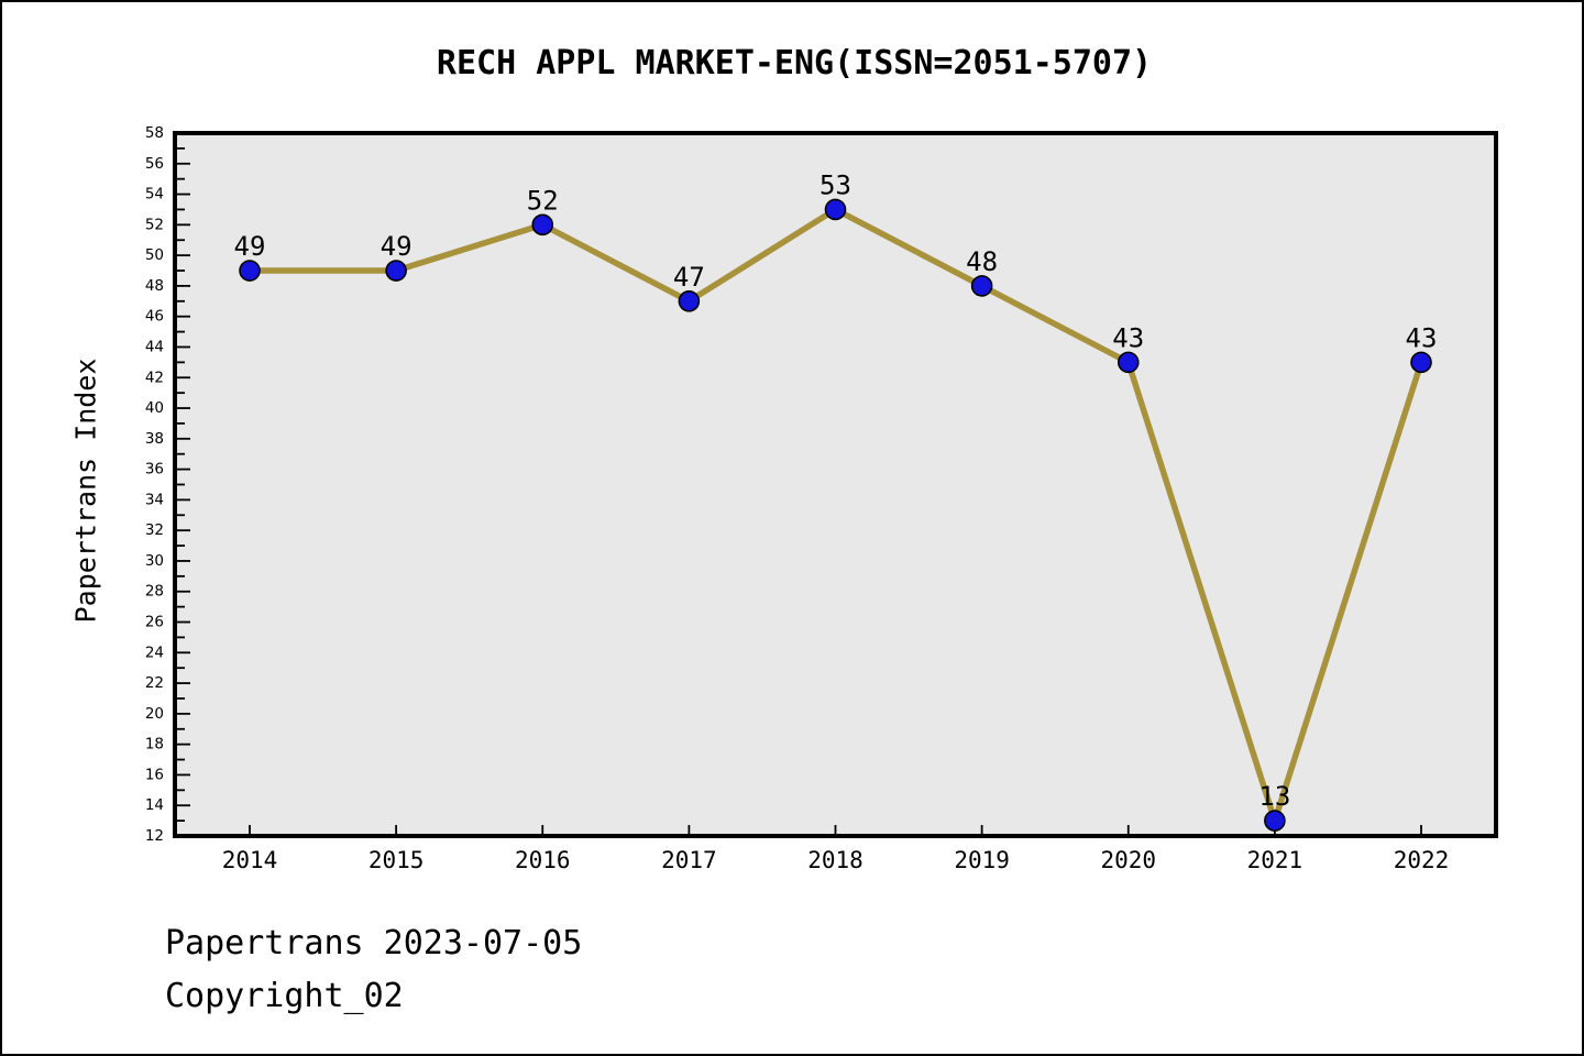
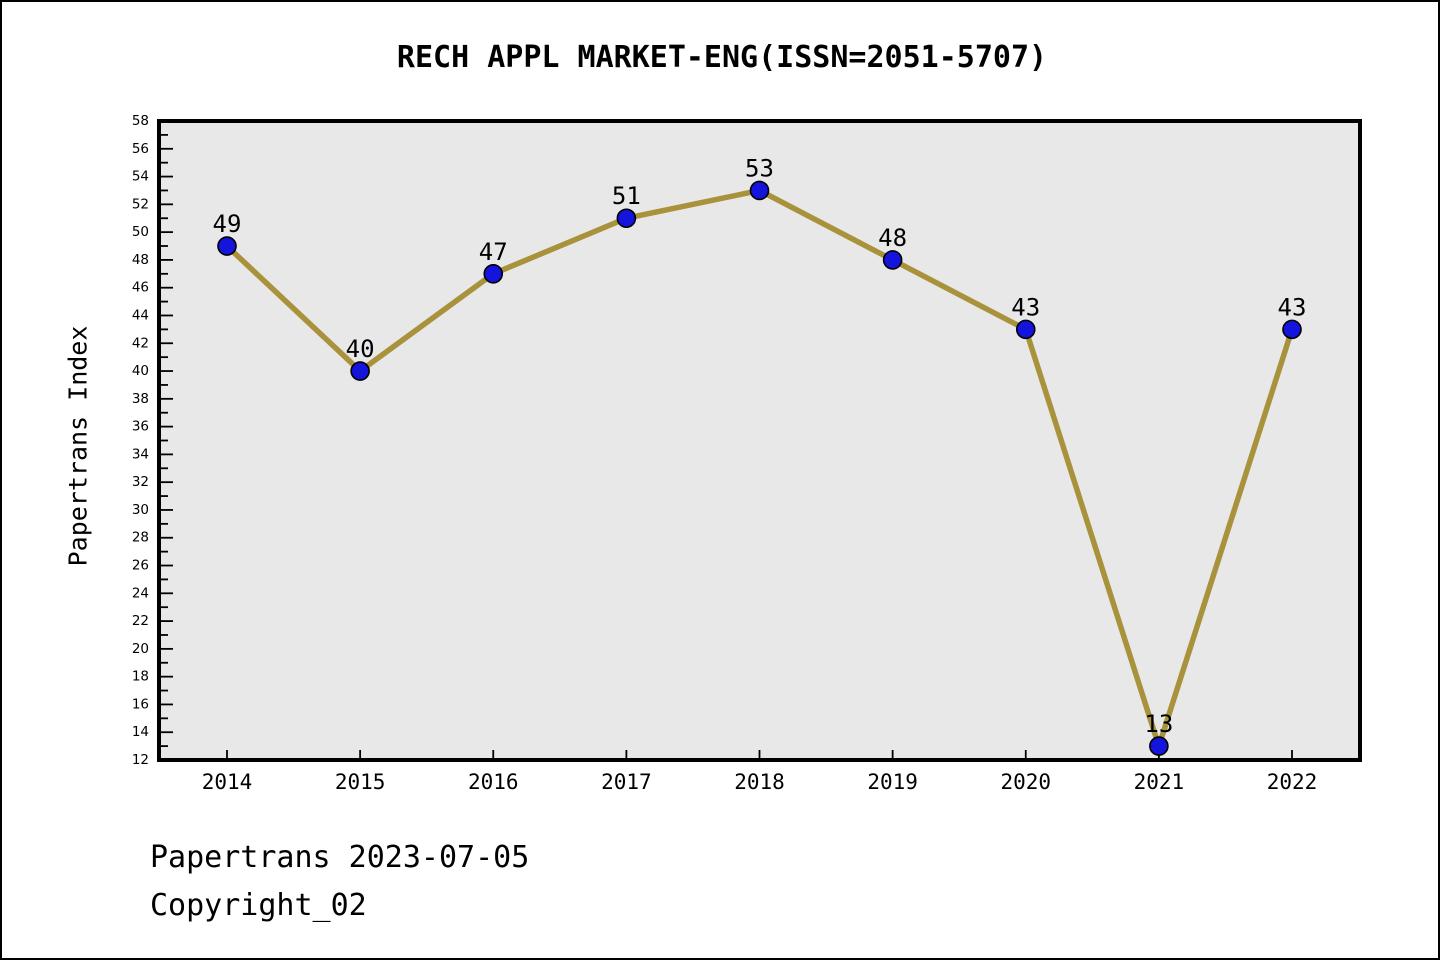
2015: 49 -> 40
2016: 52 -> 47
2017: 47 -> 51
